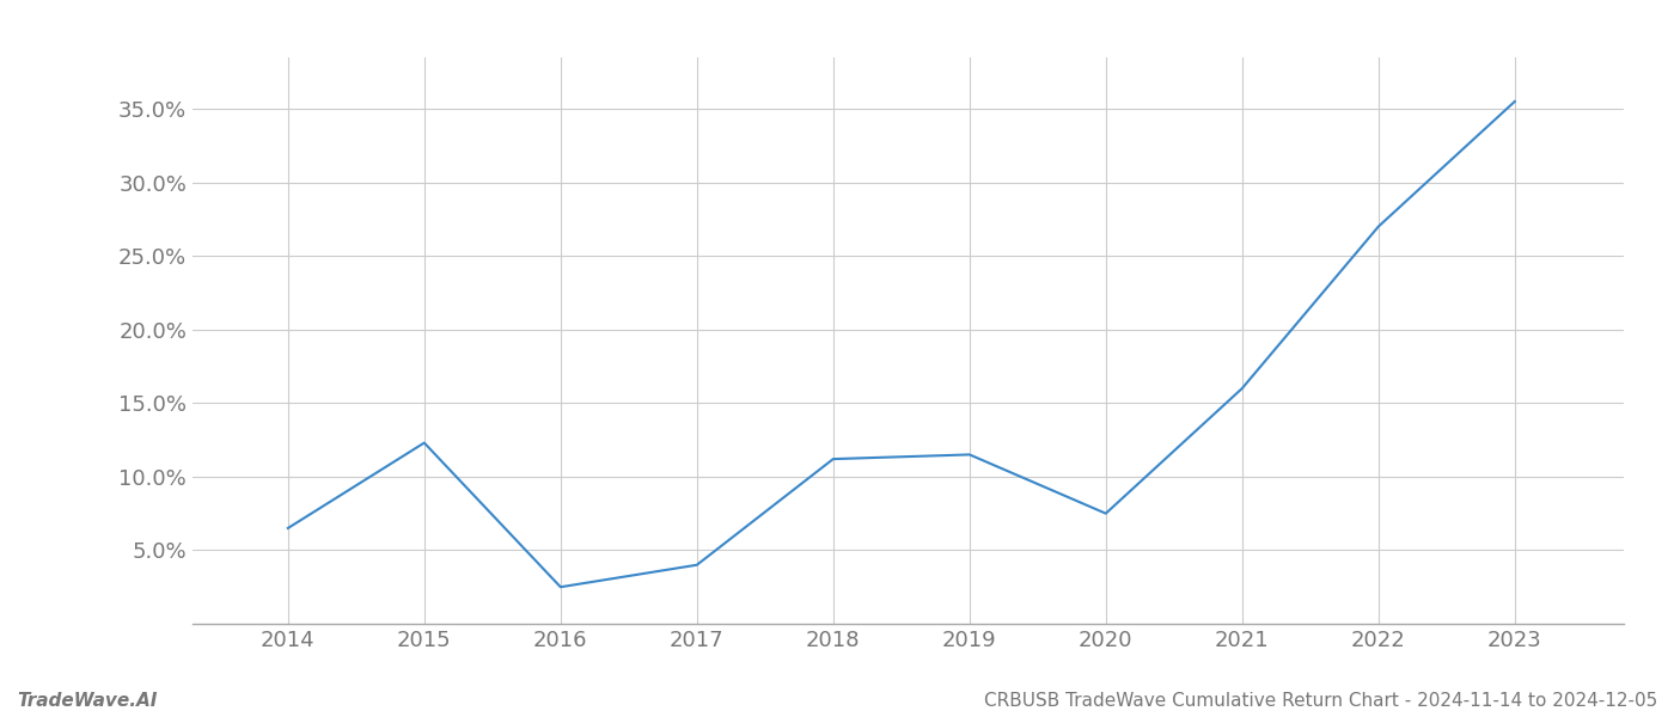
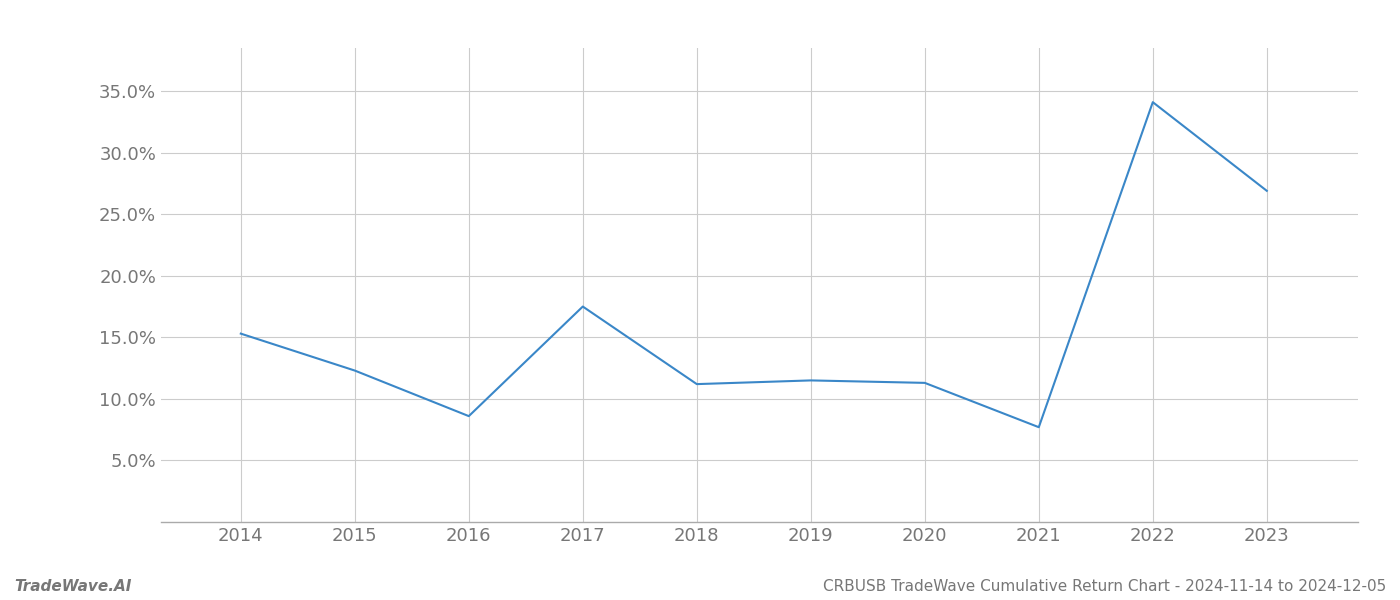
2014: 6.5% -> 15.3%
2016: 2.5% -> 8.6%
2017: 4.0% -> 17.5%
2020: 7.5% -> 11.3%
2021: 16.0% -> 7.7%
2022: 27.0% -> 34.1%
2023: 35.5% -> 26.9%
